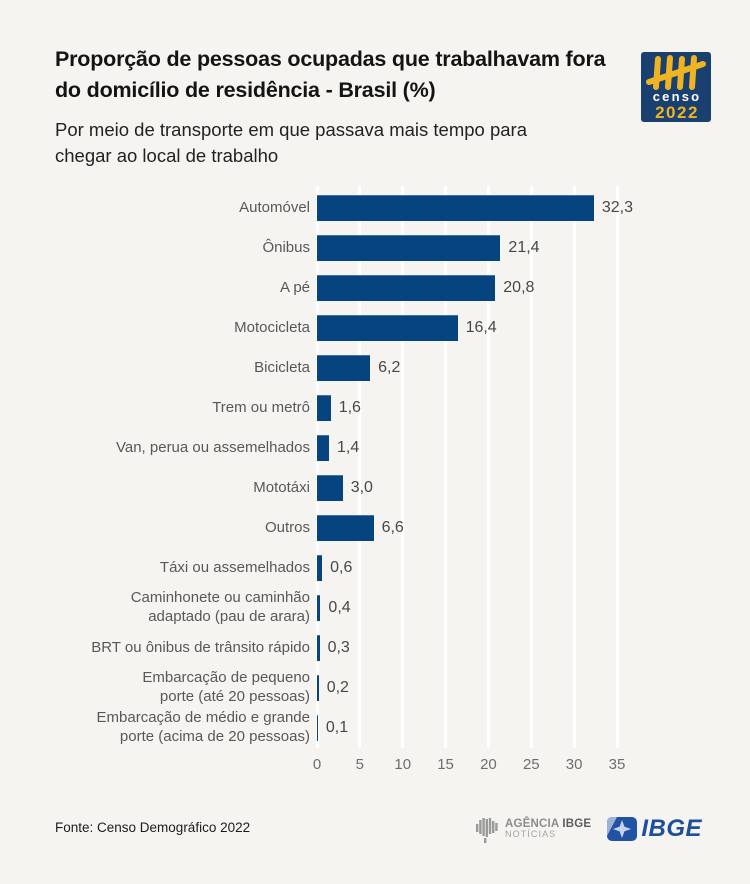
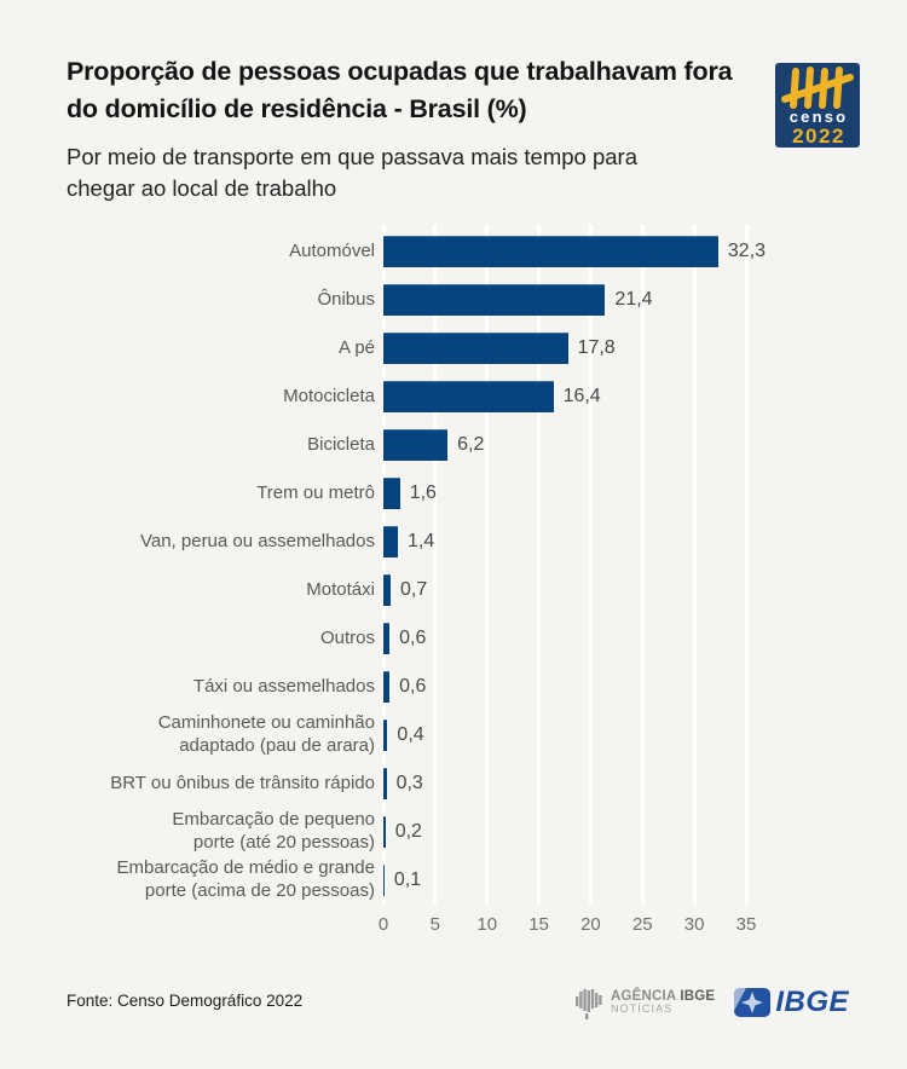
A pé: 20,8 -> 17,8
Mototáxi: 3,0 -> 0,7
Outros: 6,6 -> 0,6
